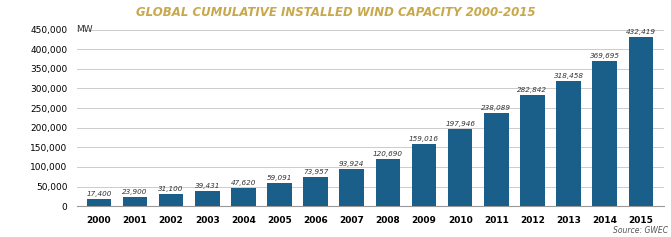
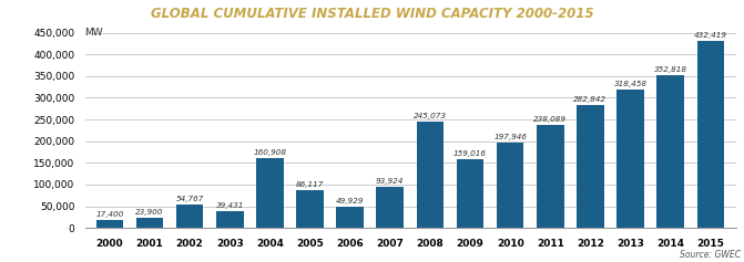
2002: 31,100 -> 54,767
2004: 47,620 -> 160,908
2005: 59,091 -> 86,117
2006: 73,957 -> 49,929
2008: 120,690 -> 245,073
2014: 369,695 -> 352,818
